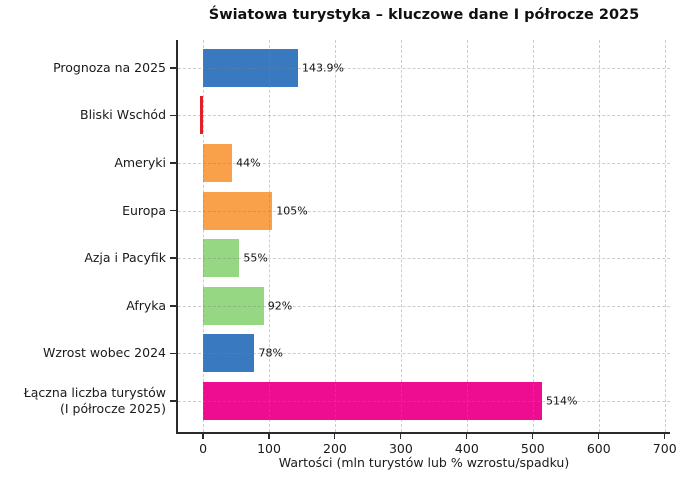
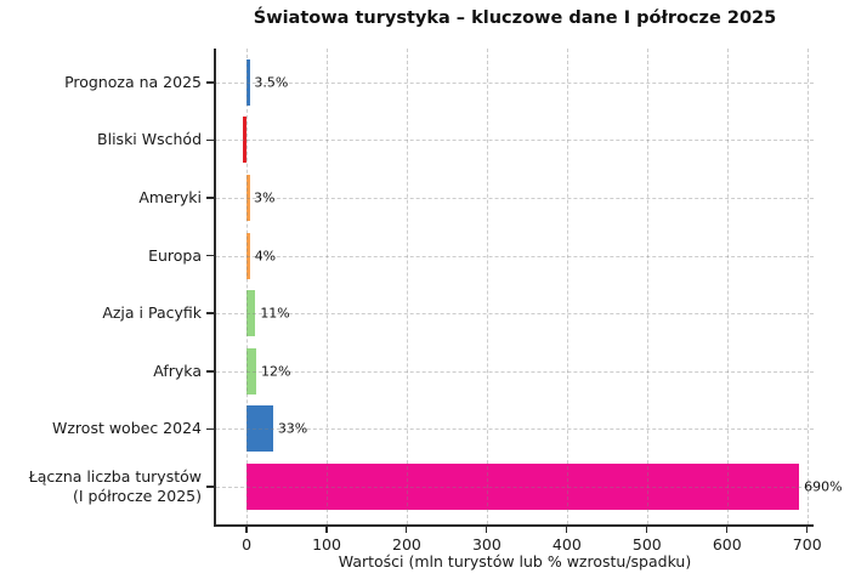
Prognoza na 2025: 143.9% -> 3.5%
Ameryki: 44% -> 3%
Europa: 105% -> 4%
Azja i Pacyfik: 55% -> 11%
Afryka: 92% -> 12%
Wzrost wobec 2024: 78% -> 33%
Łączna liczba turystów (I półrocze 2025): 514% -> 690%
